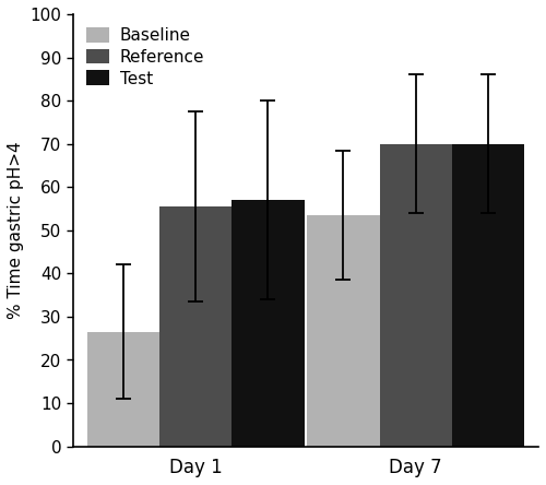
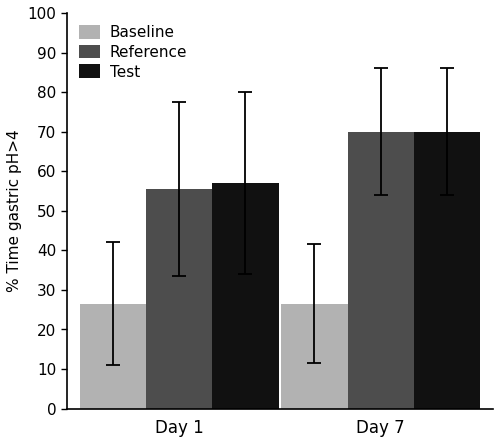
Baseline/Day 7: 53.5 -> 26.5
